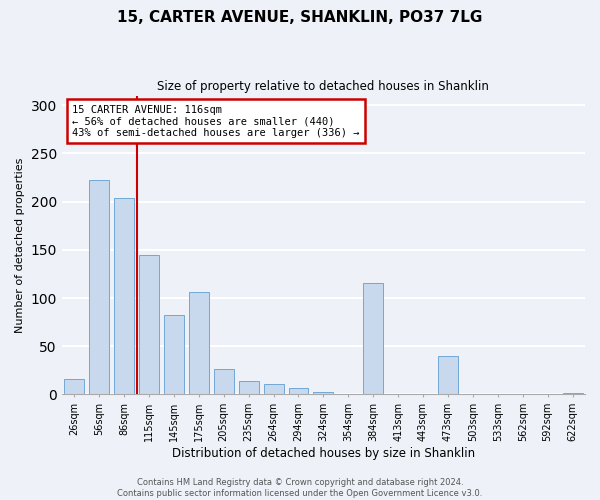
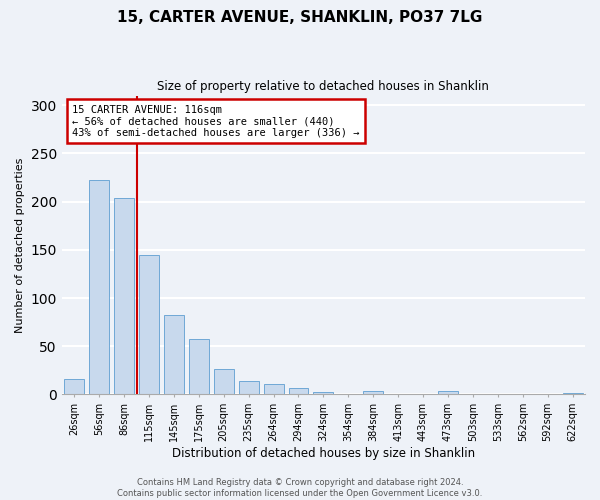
175sqm: 106 -> 57
384sqm: 116 -> 4
473sqm: 40 -> 4
